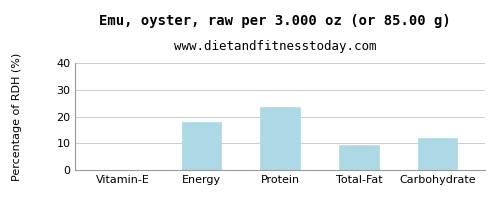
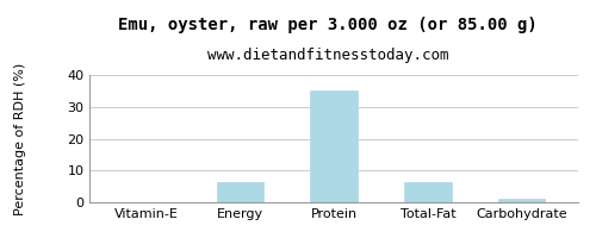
Energy: 18.0 -> 6.5
Protein: 23.5 -> 35.0
Total-Fat: 9.5 -> 6.5
Carbohydrate: 12.0 -> 1.0
